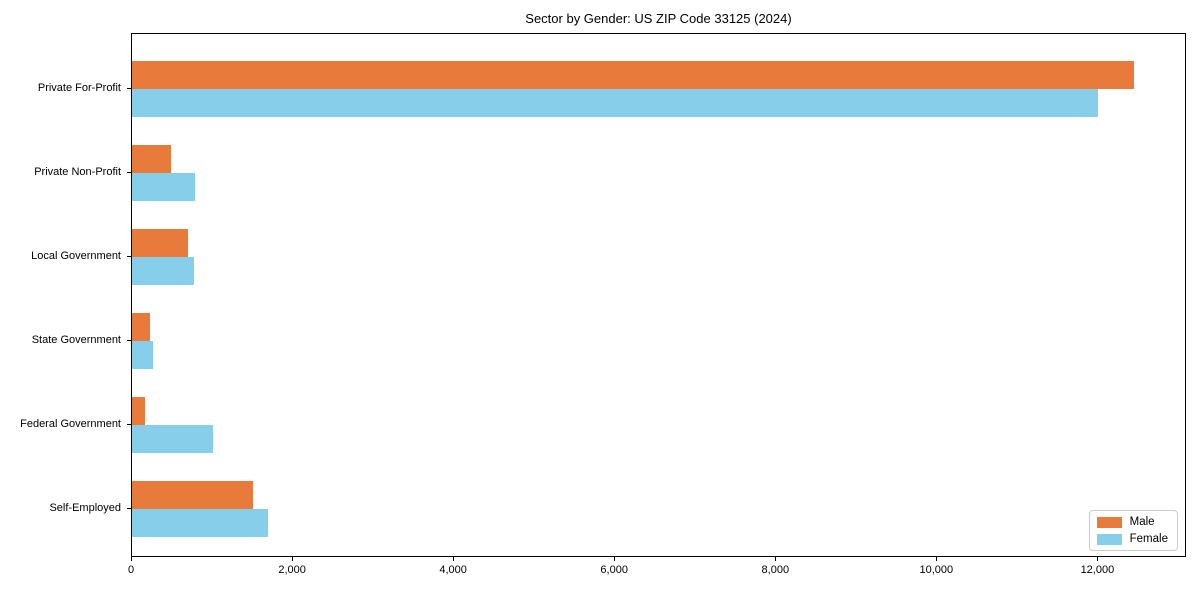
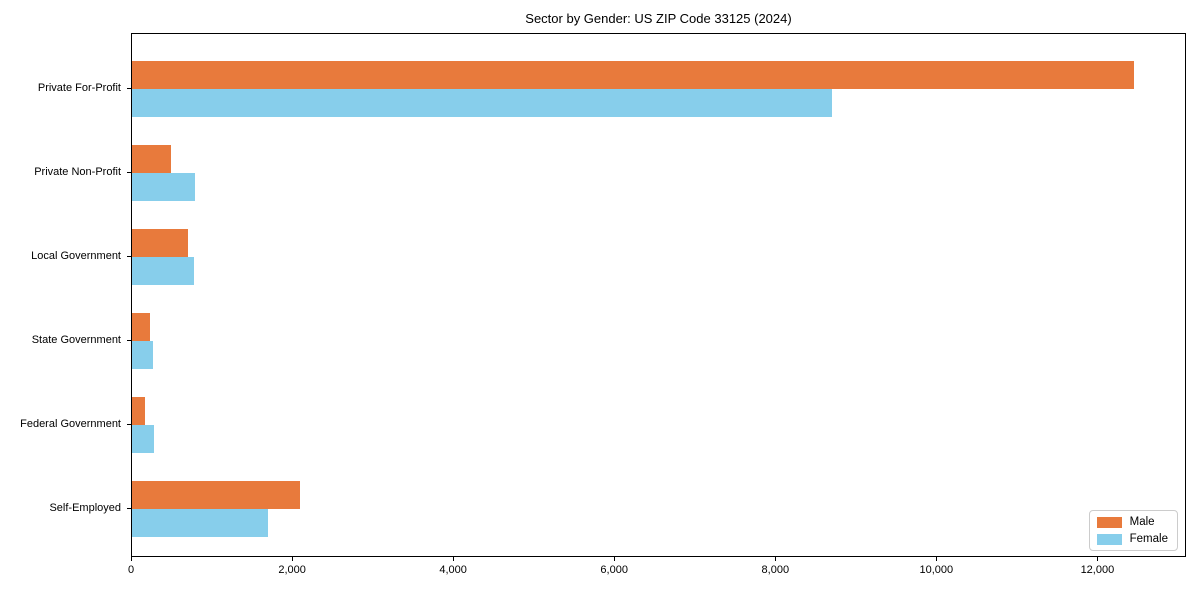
Female/Private For-Profit: 12000 -> 8700
Female/Federal Government: 1000 -> 300
Male/Self-Employed: 1500 -> 2100
